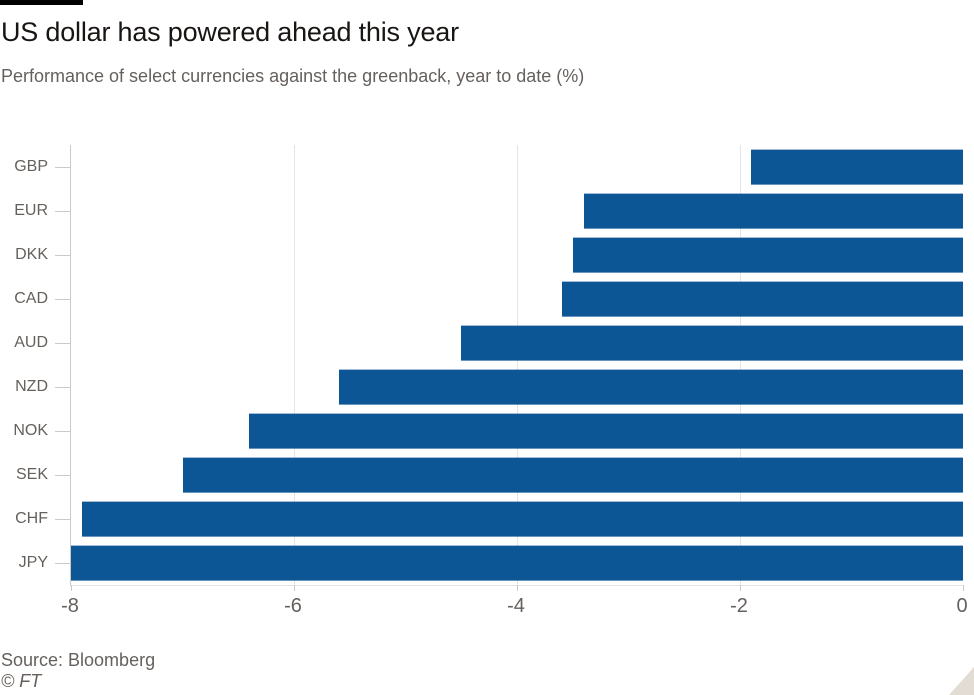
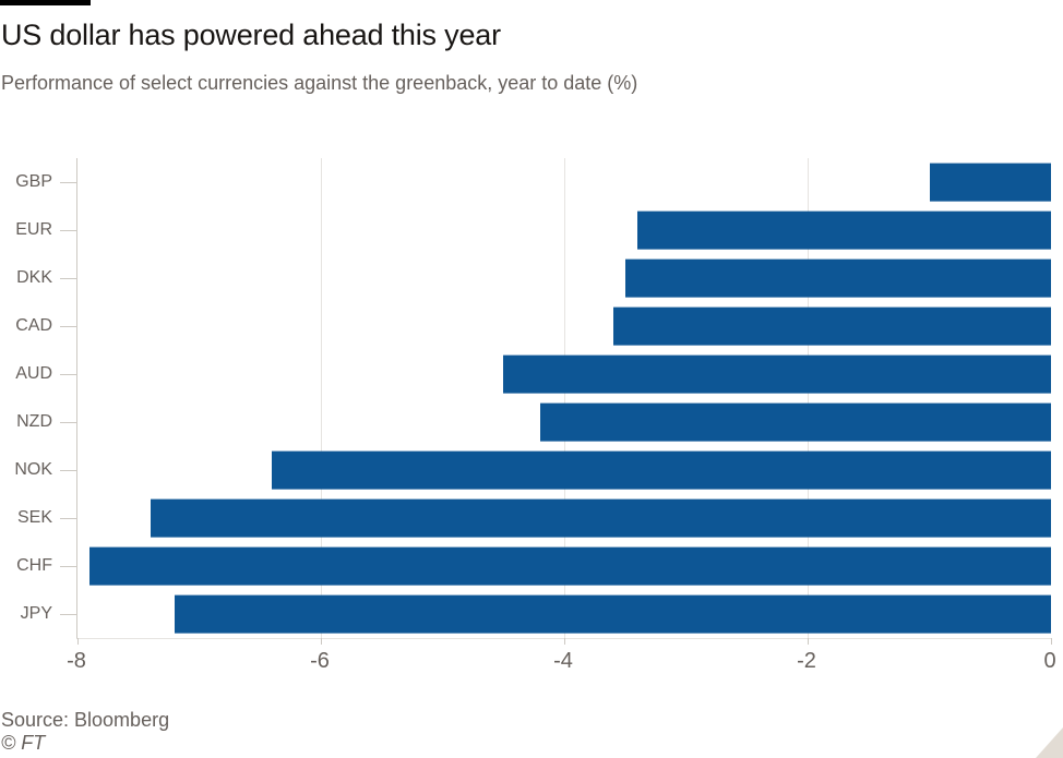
GBP: -1.9 -> -1.0
NZD: -5.6 -> -4.2
SEK: -7.0 -> -7.4
JPY: -8.0 -> -7.2
